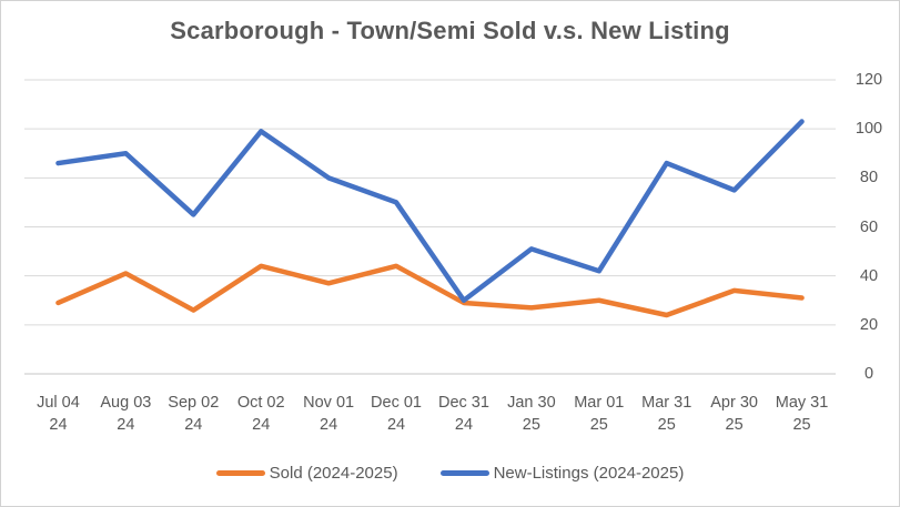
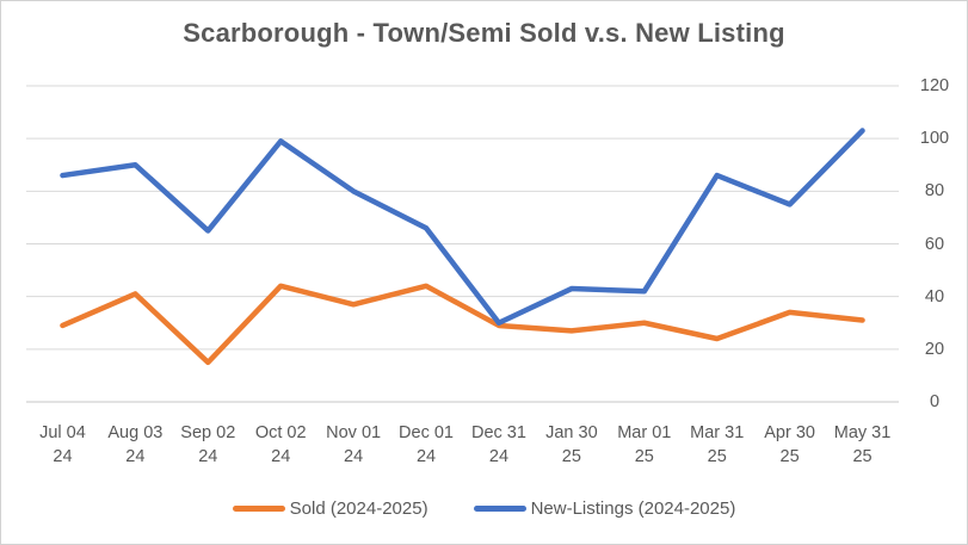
Sold (2024-2025)/Sep 02 24: 26 -> 15
New-Listings (2024-2025)/Dec 01 24: 70 -> 66
New-Listings (2024-2025)/Jan 30 25: 51 -> 43
